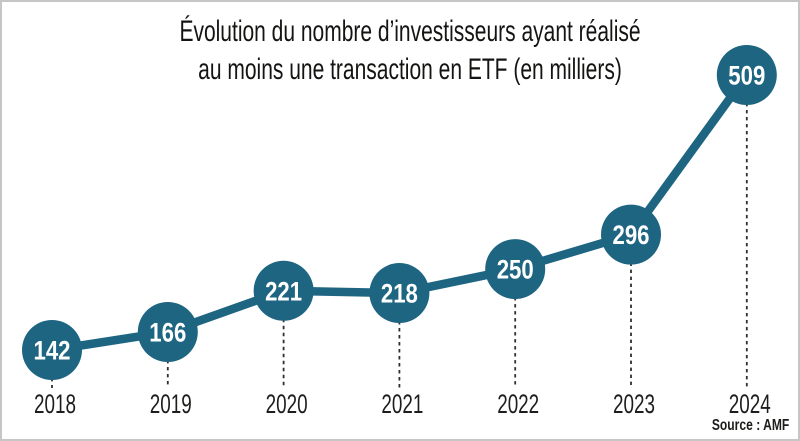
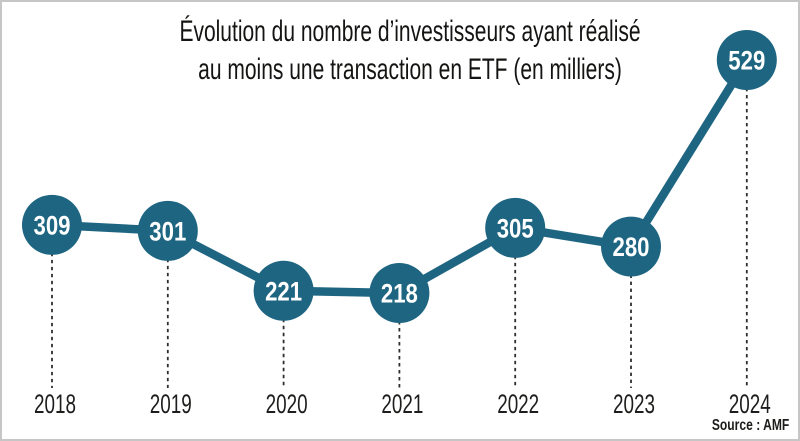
2018: 142 -> 309
2019: 166 -> 301
2022: 250 -> 305
2023: 296 -> 280
2024: 509 -> 529
